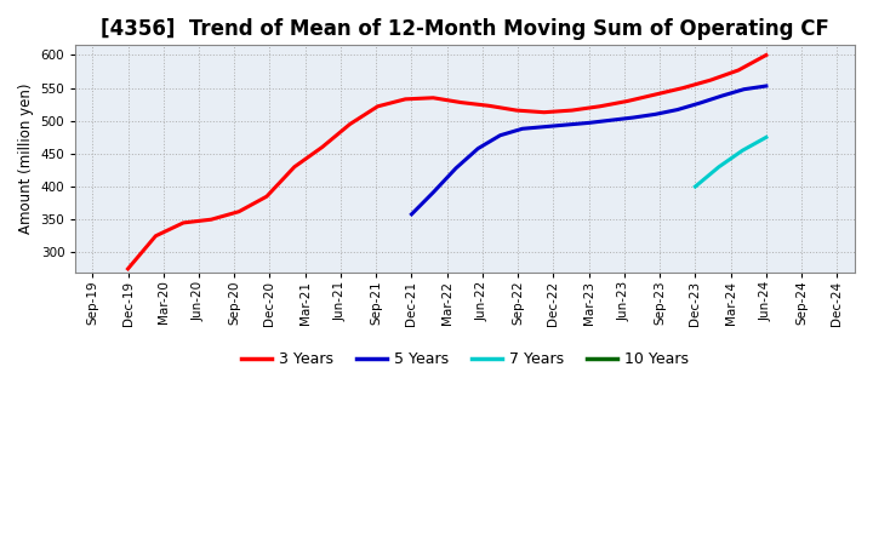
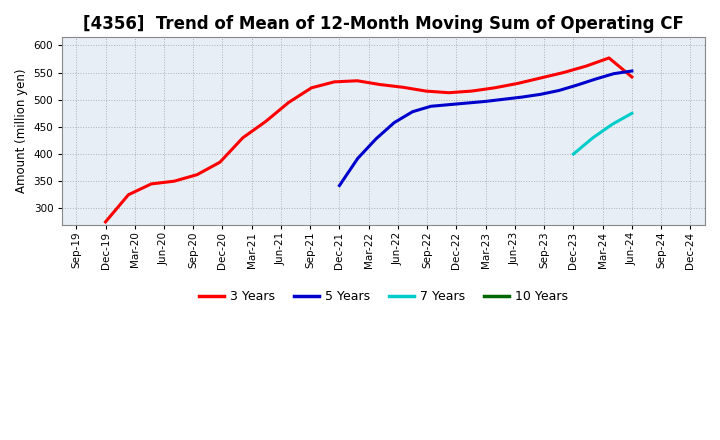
5 Years/Dec-21: 358 -> 342
3 Years/Jun-24: 600 -> 542
